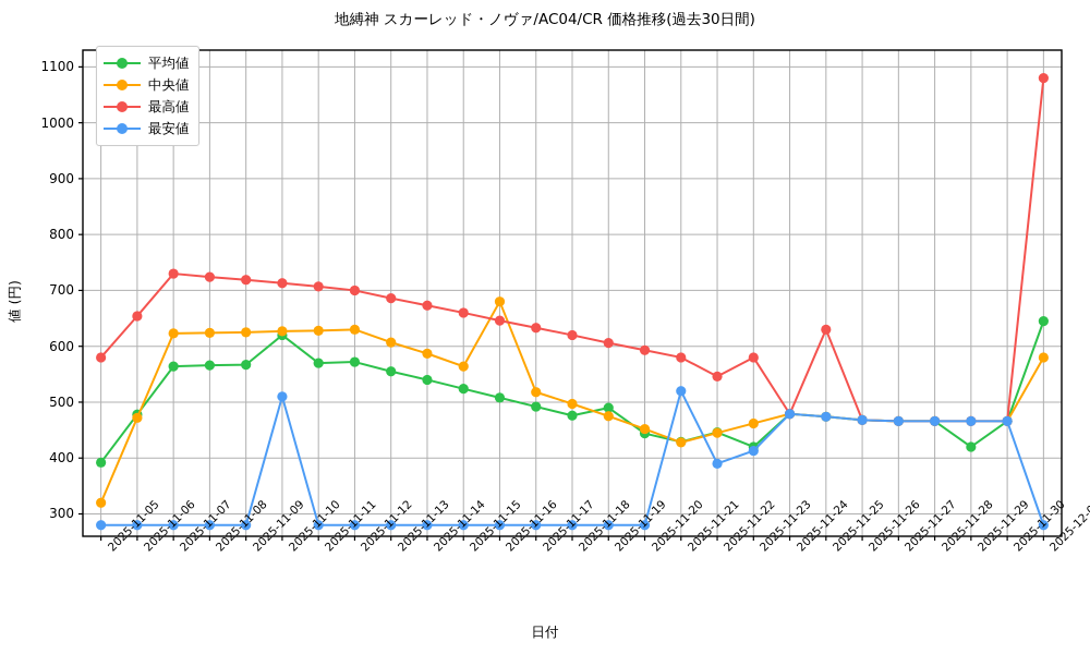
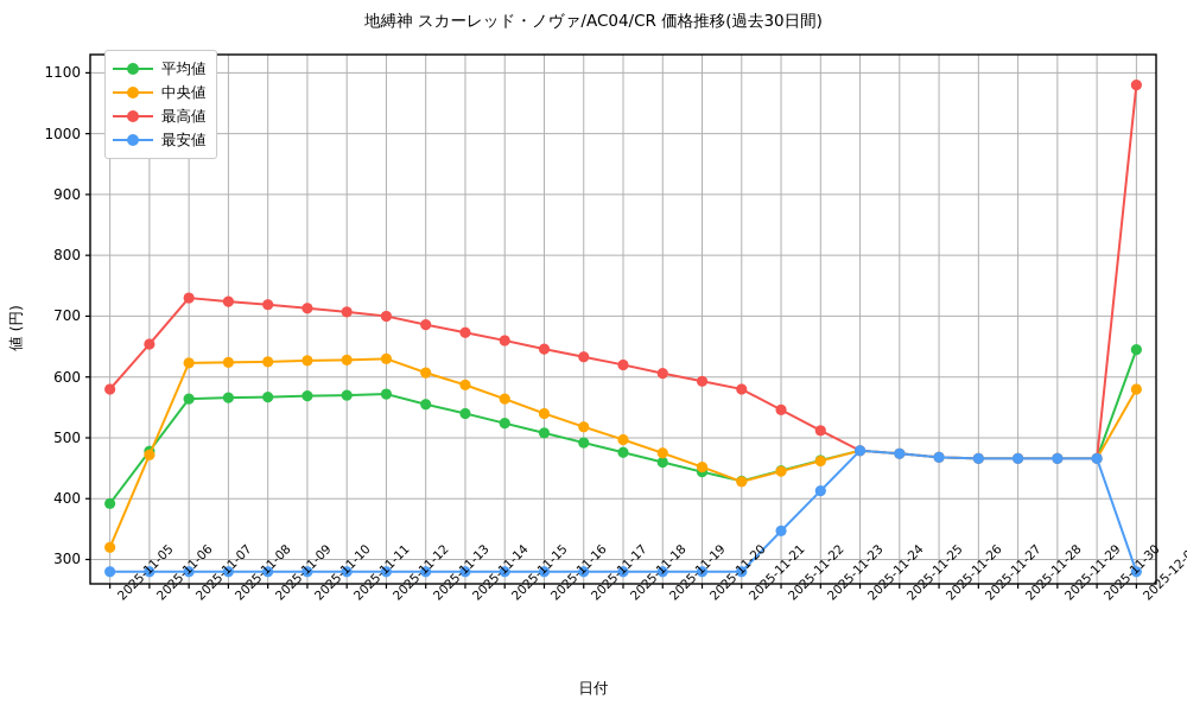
平均値/2025-11-10: 620 -> 570
最安値/2025-11-10: 510 -> 280
中央値/2025-11-16: 680 -> 540
平均値/2025-11-19: 490 -> 460
最安値/2025-11-21: 520 -> 280
最安値/2025-11-22: 390 -> 350
平均値/2025-11-23: 420 -> 460
最高値/2025-11-23: 580 -> 510
最高値/2025-11-25: 630 -> 470
平均値/2025-11-29: 420 -> 470
